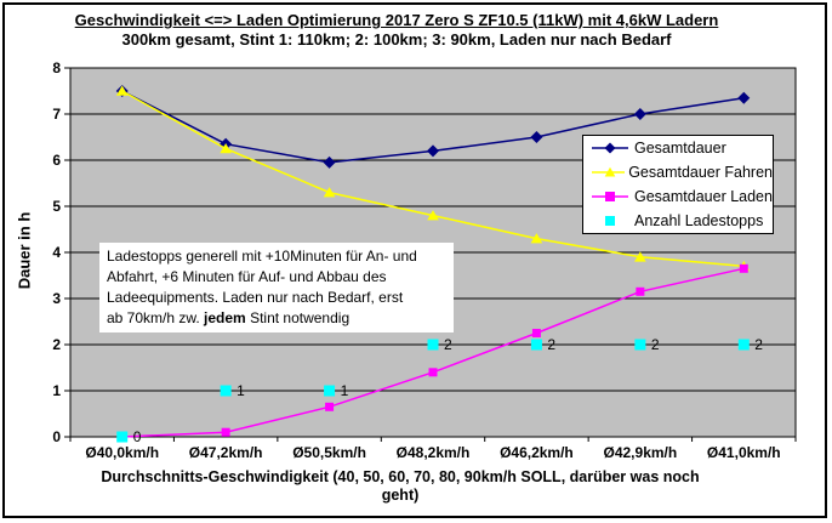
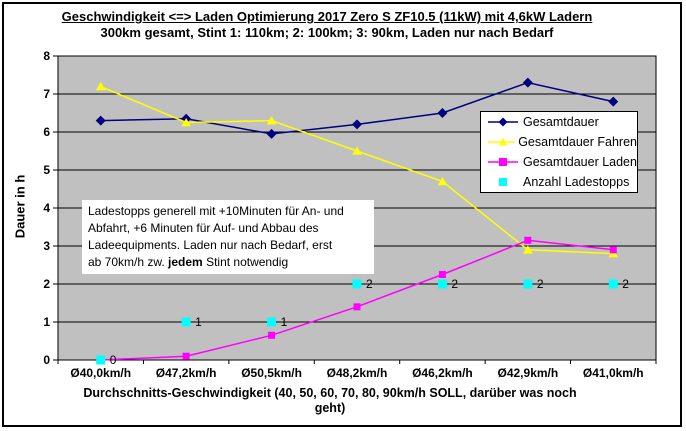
Gesamtdauer/Ø40,0km/h: 7.5 -> 6.3
Gesamtdauer Fahren/Ø40,0km/h: 7.5 -> 7.2
Gesamtdauer Fahren/Ø50,5km/h: 5.3 -> 6.3
Gesamtdauer Fahren/Ø48,2km/h: 4.8 -> 5.5
Gesamtdauer Fahren/Ø46,2km/h: 4.3 -> 4.7
Gesamtdauer/Ø42,9km/h: 7.0 -> 7.3
Gesamtdauer Fahren/Ø42,9km/h: 3.9 -> 2.9
Gesamtdauer/Ø41,0km/h: 7.3 -> 6.8
Gesamtdauer Fahren/Ø41,0km/h: 3.7 -> 2.8
Gesamtdauer Laden/Ø41,0km/h: 3.6 -> 2.9
